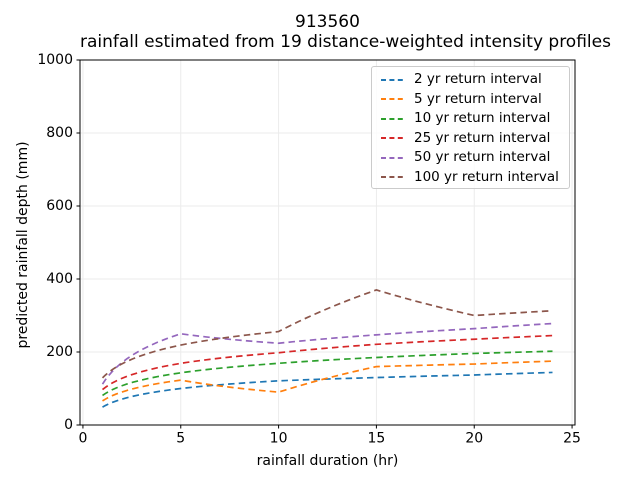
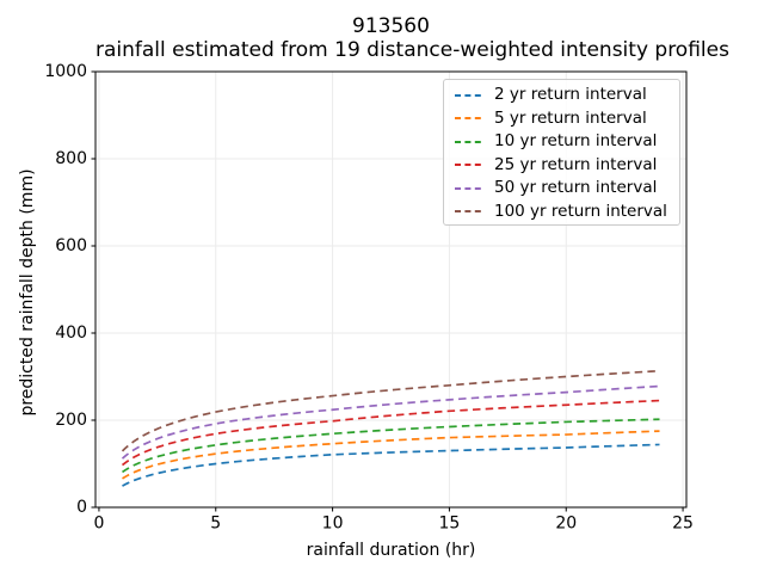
50 yr return interval/5: 250 -> 190
5 yr return interval/10: 90 -> 150
100 yr return interval/15: 370 -> 280
